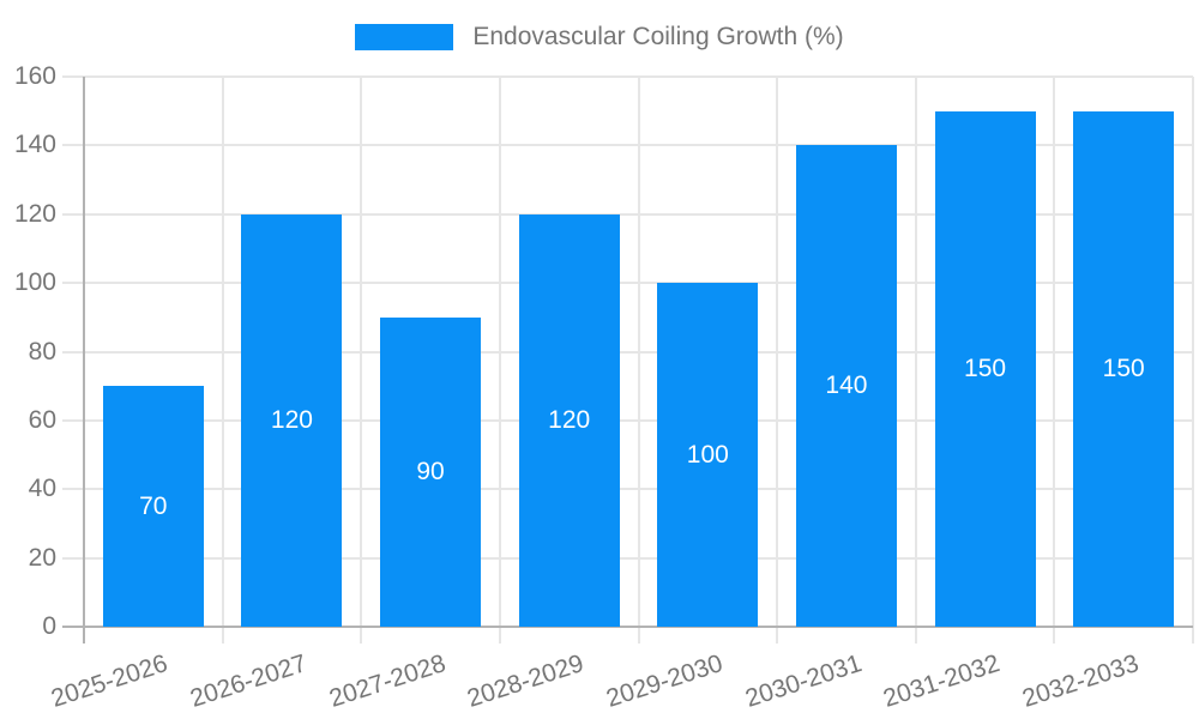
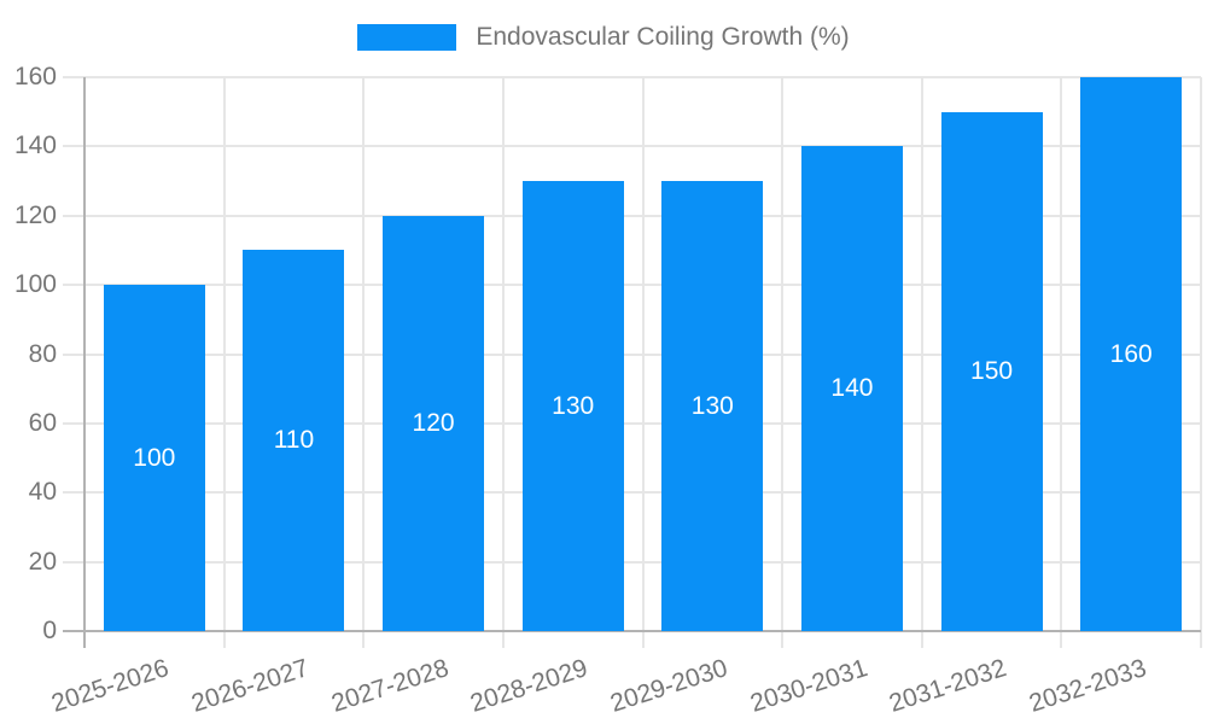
2025-2026: 70 -> 100
2026-2027: 120 -> 110
2027-2028: 90 -> 120
2028-2029: 120 -> 130
2029-2030: 100 -> 130
2032-2033: 150 -> 160
